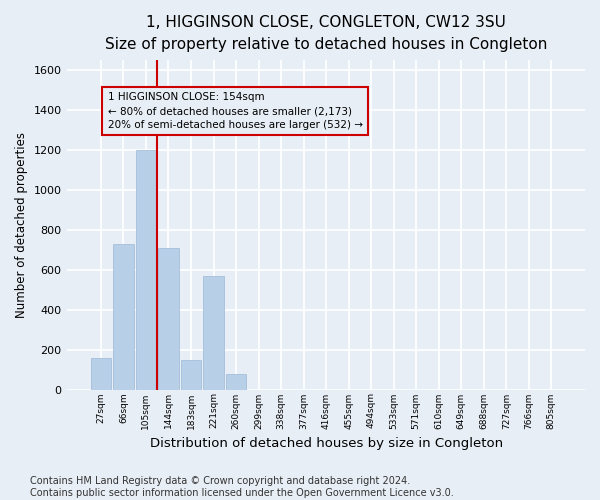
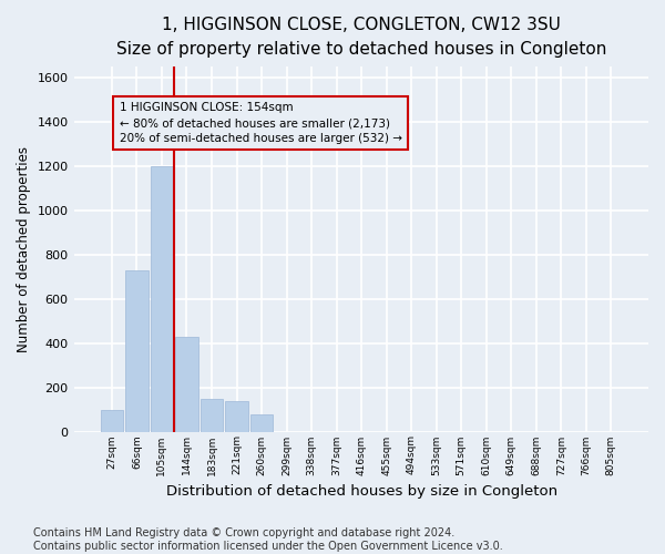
27sqm: 160 -> 100
144sqm: 710 -> 430
221sqm: 570 -> 140
